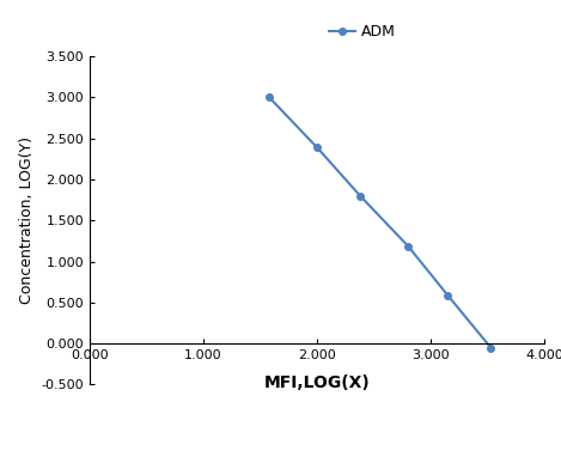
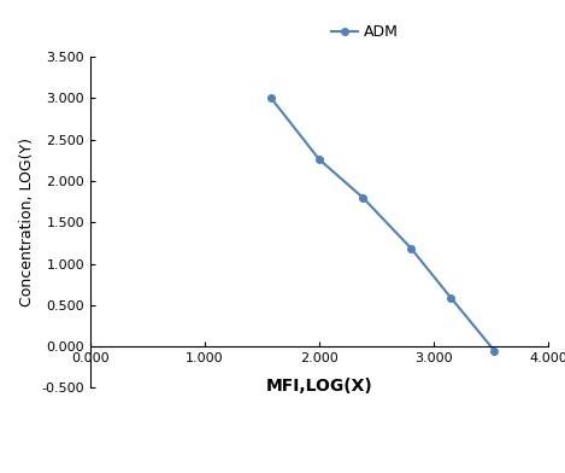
2.000: 2.39 -> 2.26
